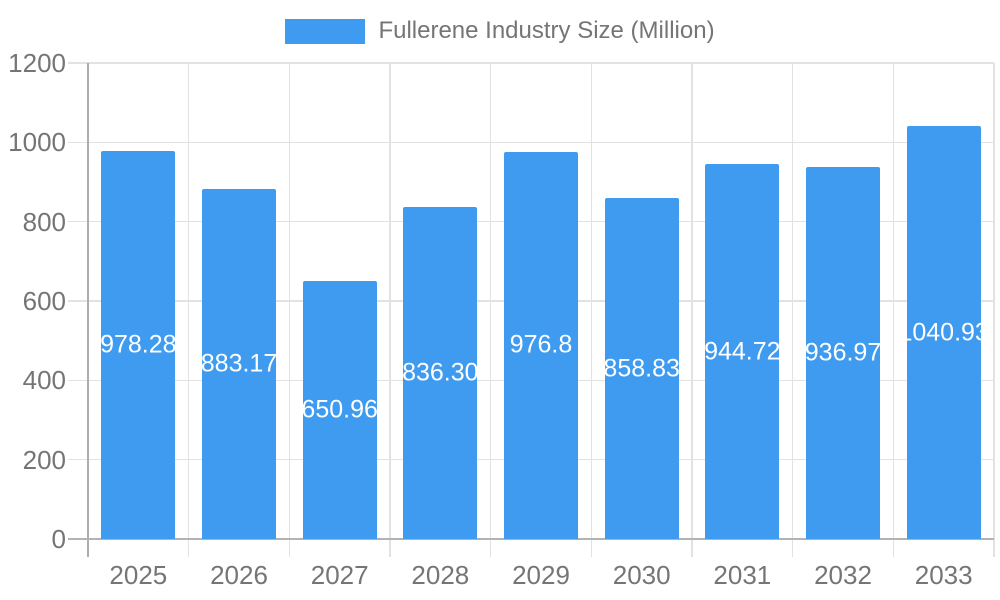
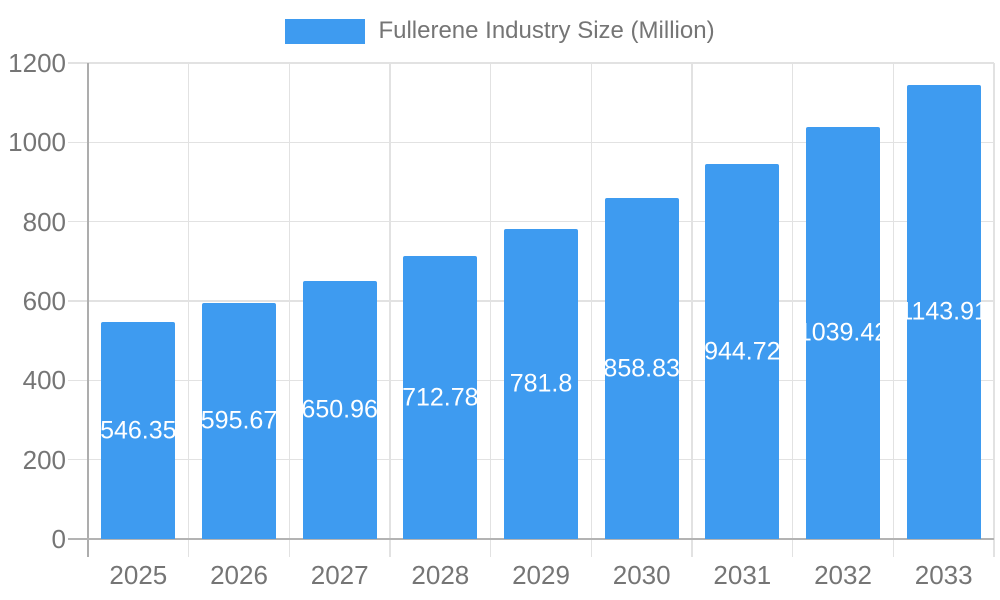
2025: 978.28 -> 546.35
2026: 883.17 -> 595.67
2028: 836.30 -> 712.78
2029: 976.8 -> 781.8
2032: 936.97 -> 1039.42
2033: 1040.93 -> 1143.91
